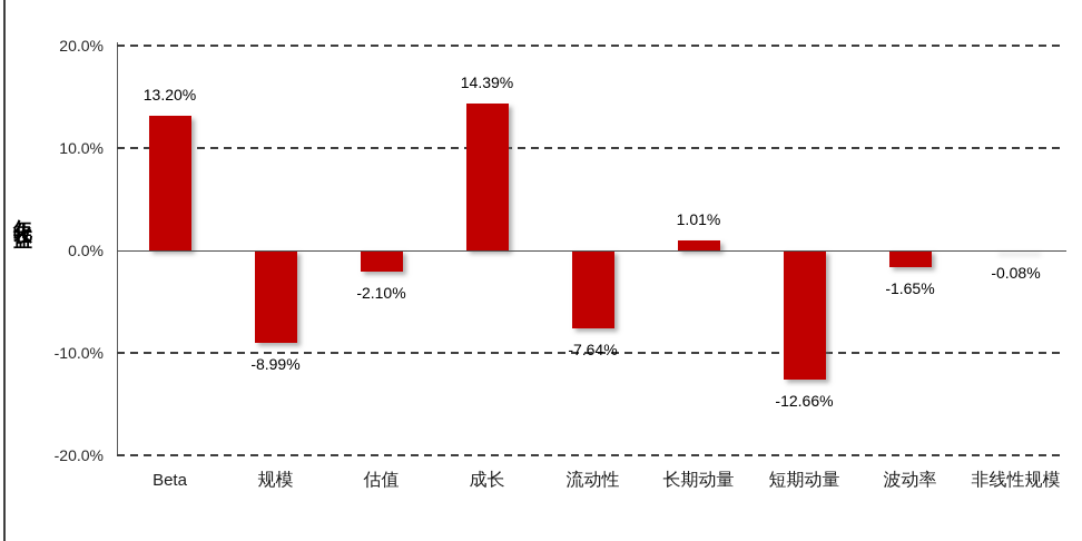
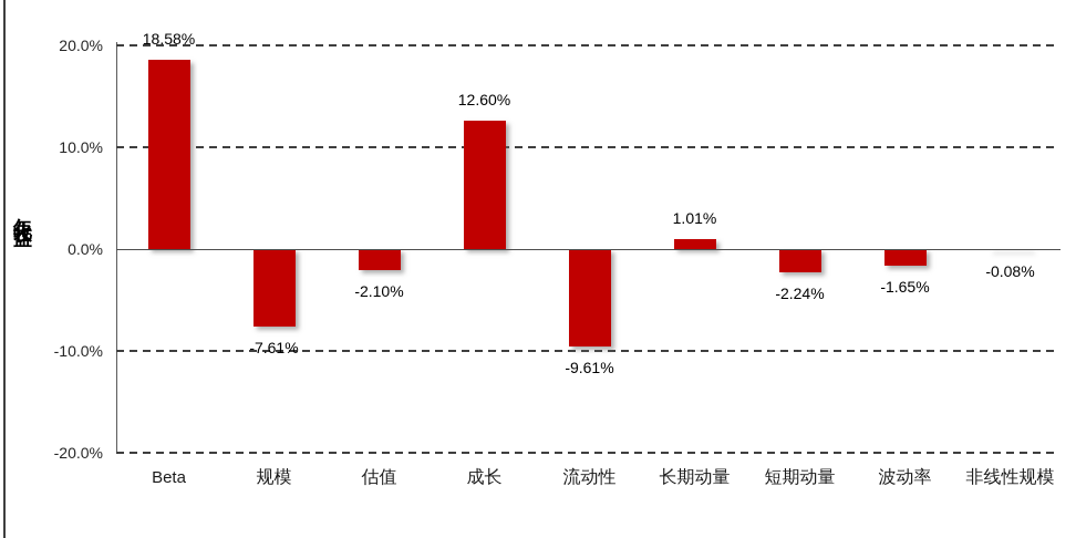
Beta: 13.20% -> 18.58%
规模: -8.99% -> -7.61%
成长: 14.39% -> 12.60%
流动性: -7.64% -> -9.61%
短期动量: -12.66% -> -2.24%
